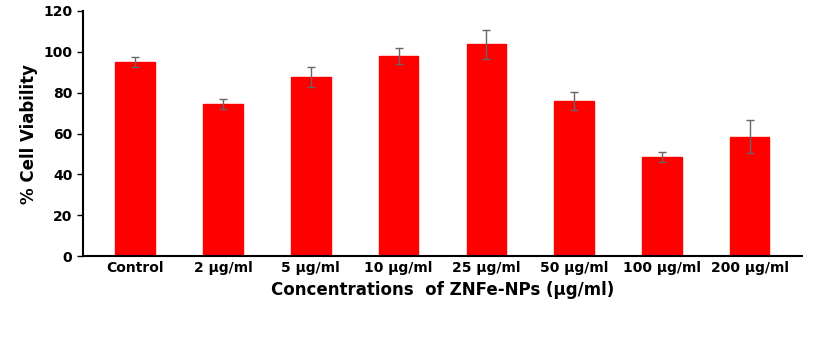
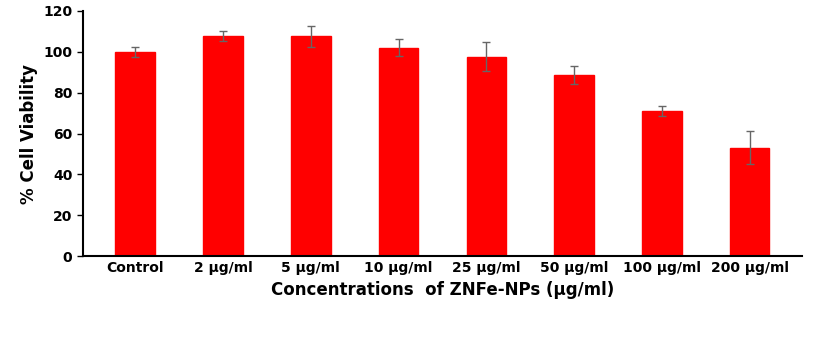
Control: 95.0 -> 100.0
2 μg/ml: 74.5 -> 107.5
5 μg/ml: 87.5 -> 107.5
10 μg/ml: 98.0 -> 102.0
25 μg/ml: 103.5 -> 97.5
50 μg/ml: 76.0 -> 88.5
100 μg/ml: 48.5 -> 71.0
200 μg/ml: 58.5 -> 53.0
